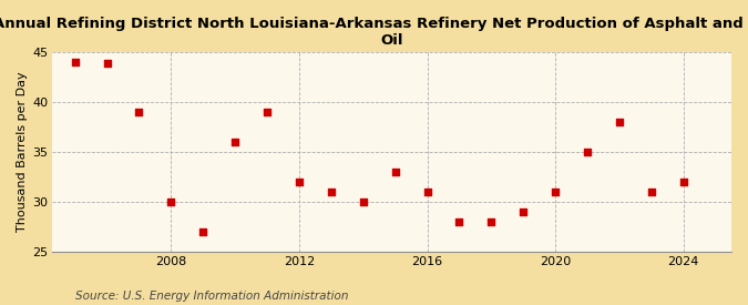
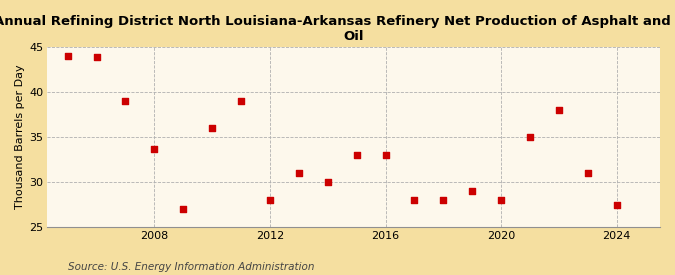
2008: 30.0 -> 33.6
2012: 32.0 -> 28.0
2016: 31.0 -> 33.0
2020: 31.0 -> 28.0
2024: 32.0 -> 27.4
